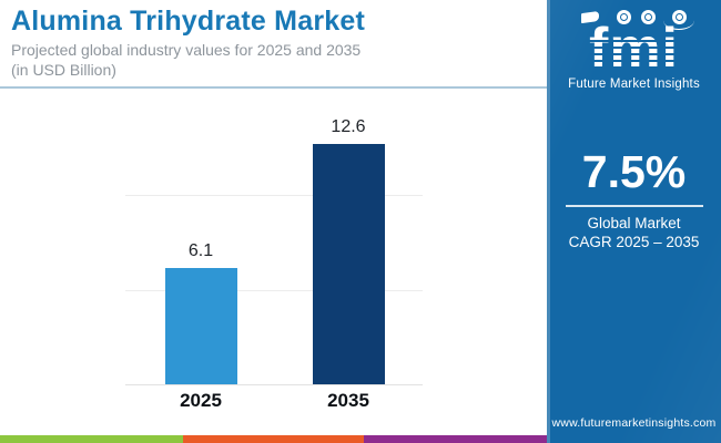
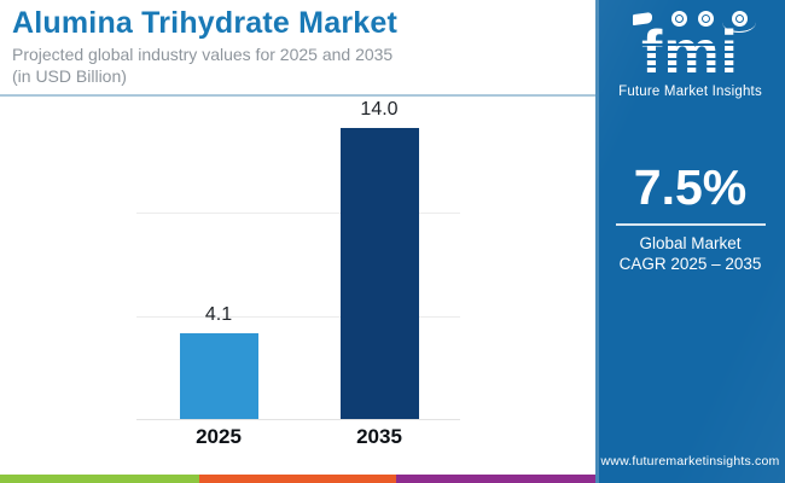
2025: 6.1 -> 4.1
2035: 12.6 -> 14.0
